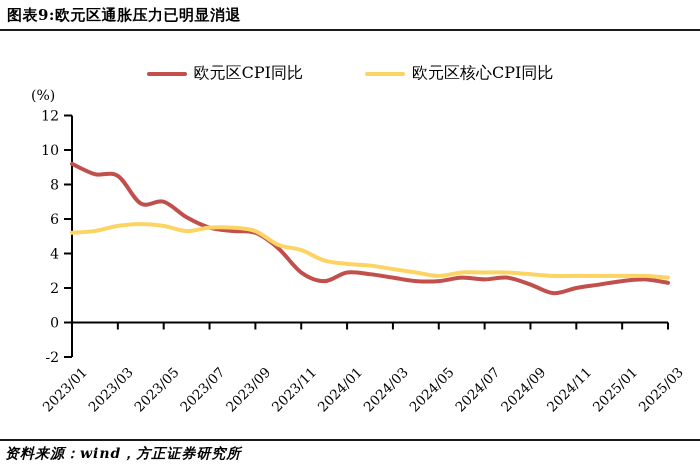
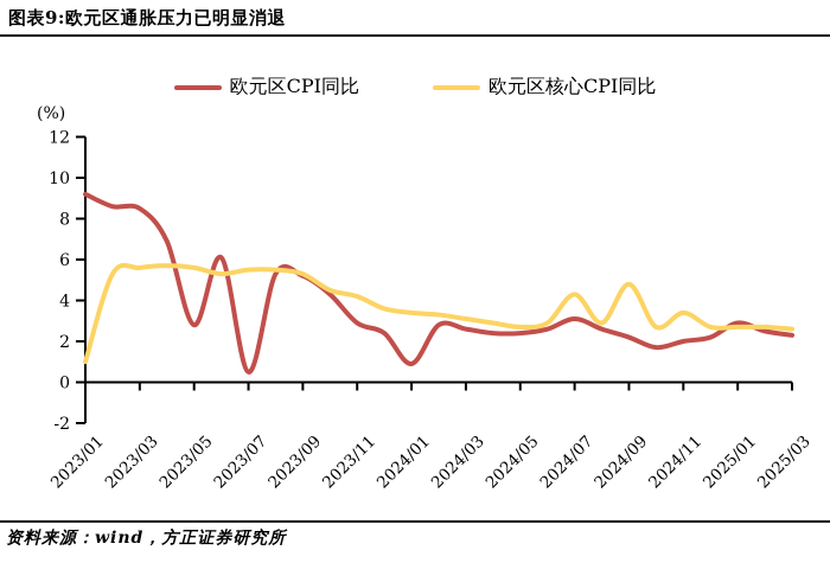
欧元区核心CPI同比/2023/01: 5.2 -> 1.0
欧元区CPI同比/2023/05: 7.0 -> 2.8
欧元区CPI同比/2023/07: 5.5 -> 0.5
欧元区CPI同比/2024/01: 2.9 -> 0.9
欧元区CPI同比/2024/07: 2.5 -> 3.1
欧元区核心CPI同比/2024/07: 2.9 -> 4.3
欧元区核心CPI同比/2024/09: 2.8 -> 4.8
欧元区核心CPI同比/2024/11: 2.7 -> 3.4
欧元区CPI同比/2025/01: 2.4 -> 2.9
